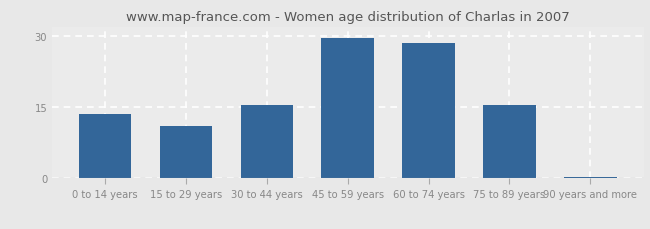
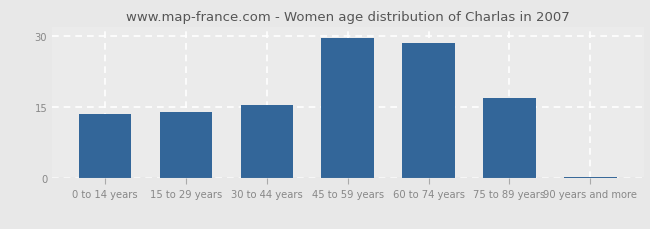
15 to 29 years: 11.0 -> 14.0
75 to 89 years: 15.5 -> 17.0
